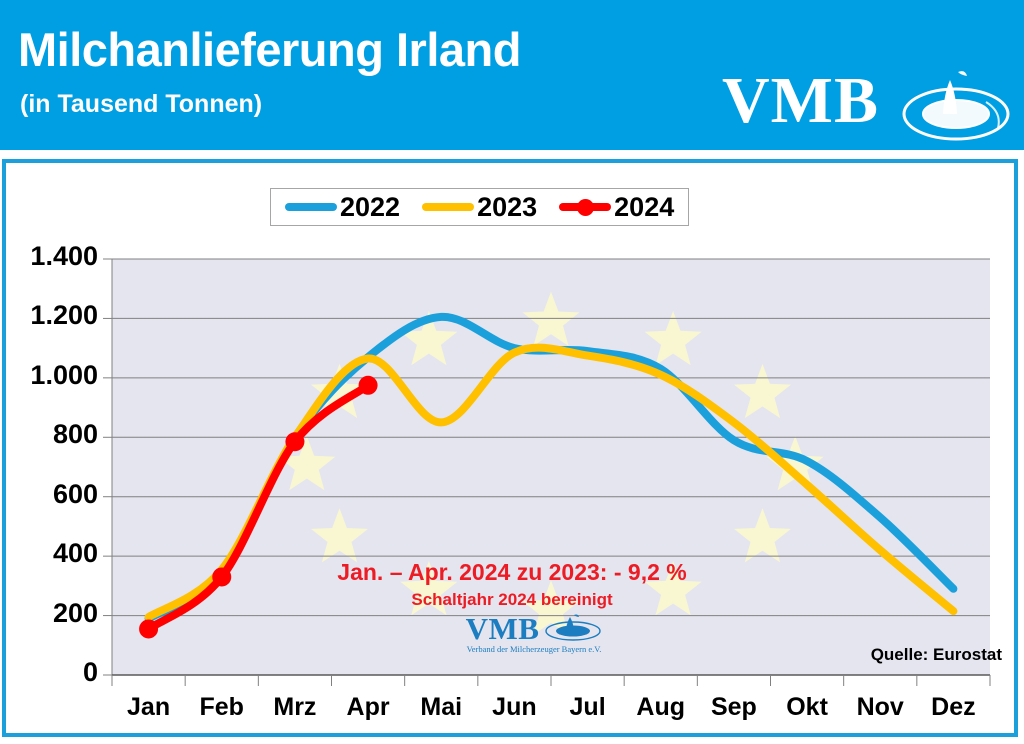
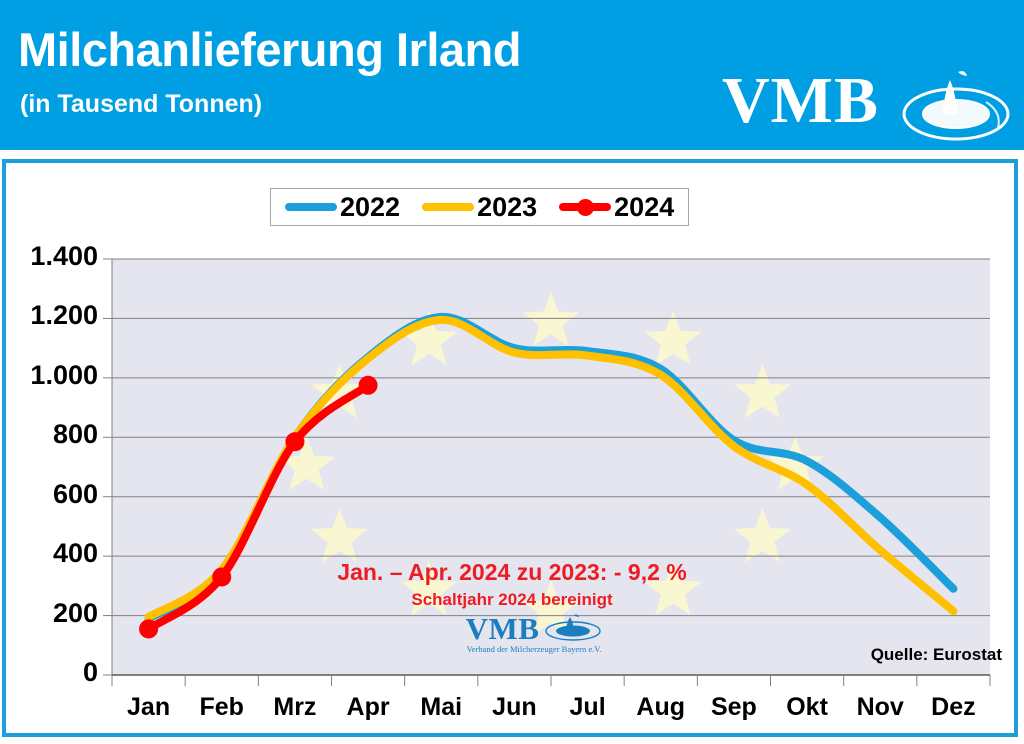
2023/Mai: 850 -> 1200
2023/Sep: 850 -> 770
